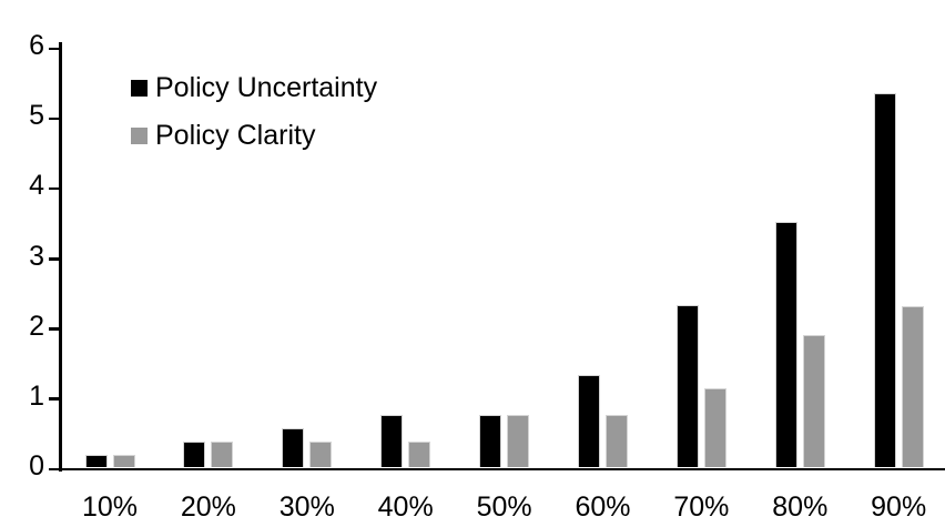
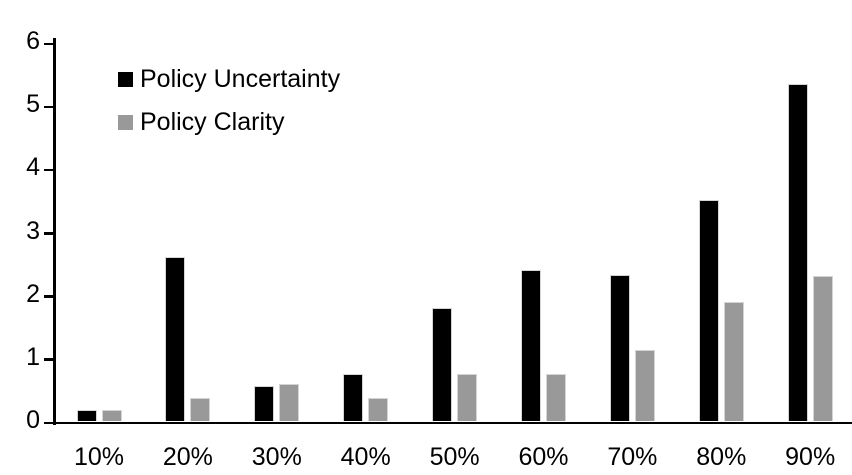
Policy Uncertainty/20%: 0.4 -> 2.6
Policy Clarity/30%: 0.4 -> 0.6
Policy Uncertainty/50%: 0.8 -> 1.8
Policy Uncertainty/60%: 1.3 -> 2.4
